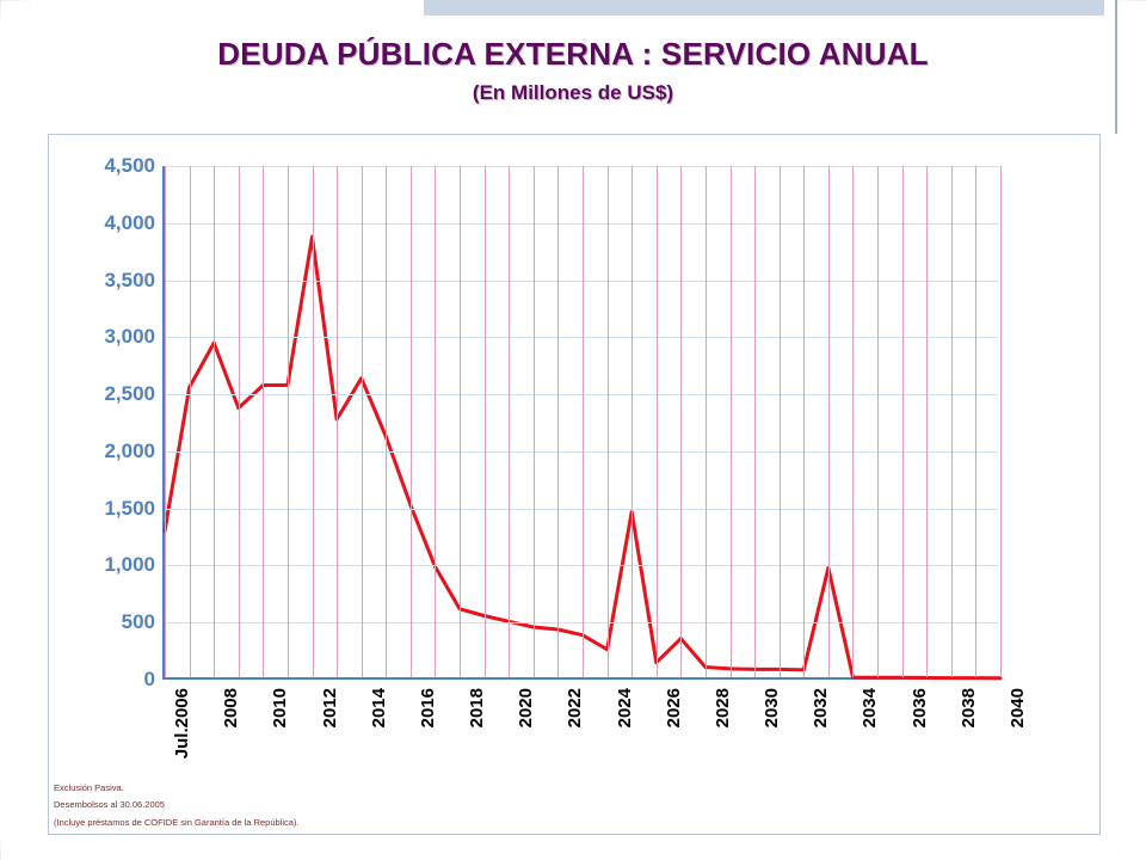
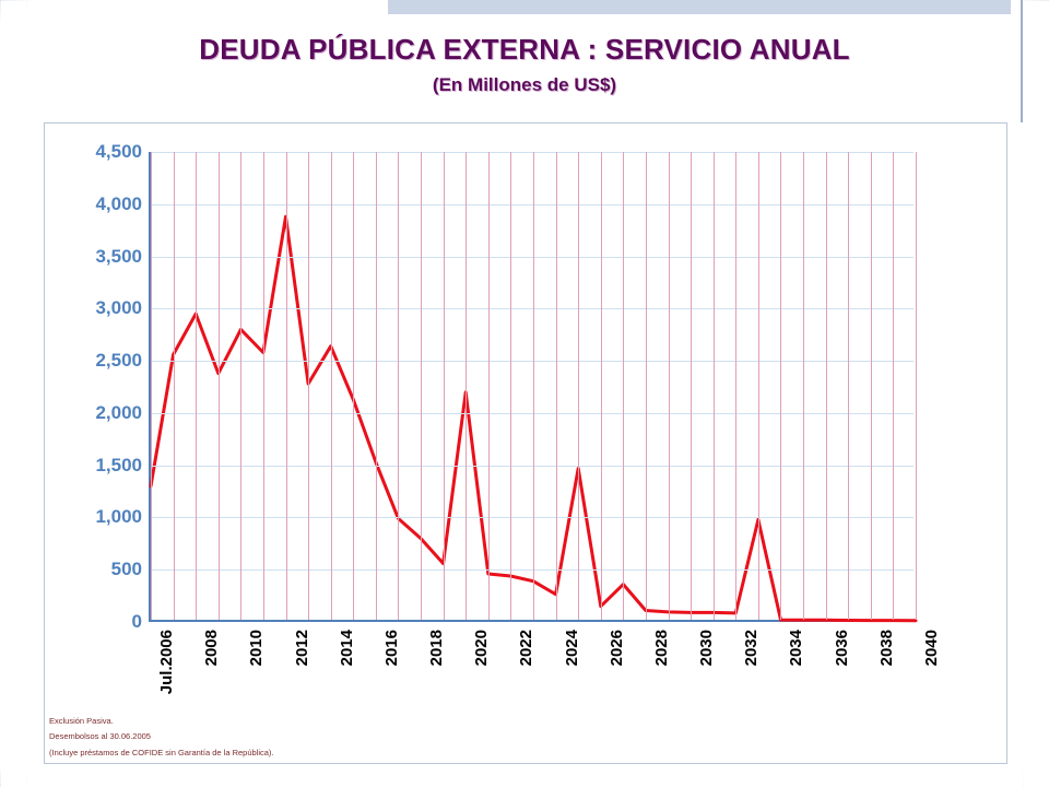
2010: 2600 -> 2800
2018: 600 -> 800
2020: 500 -> 2200
